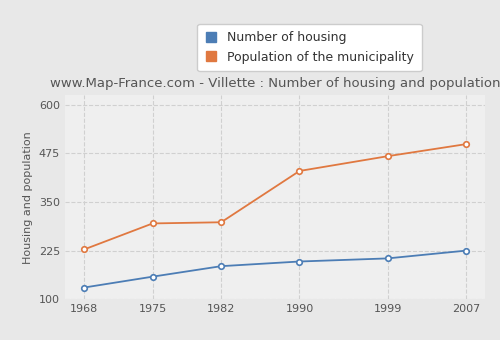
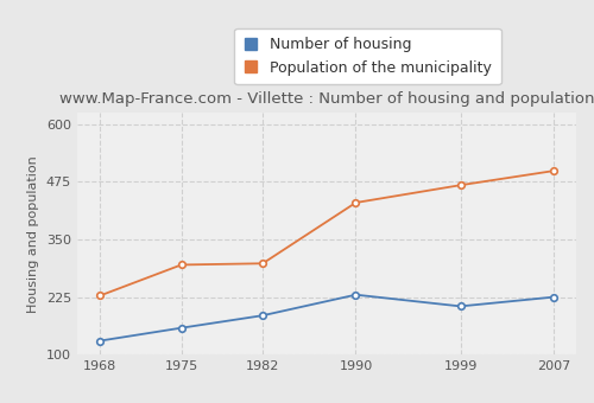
Number of housing/1990: 197 -> 230
